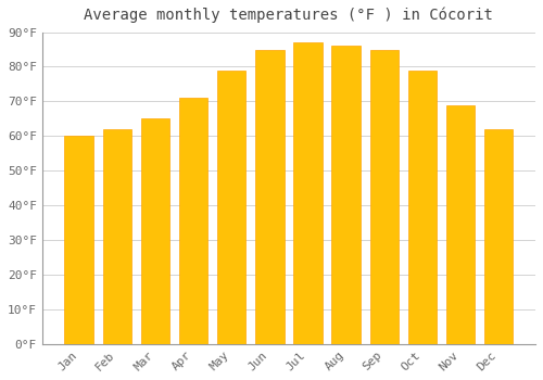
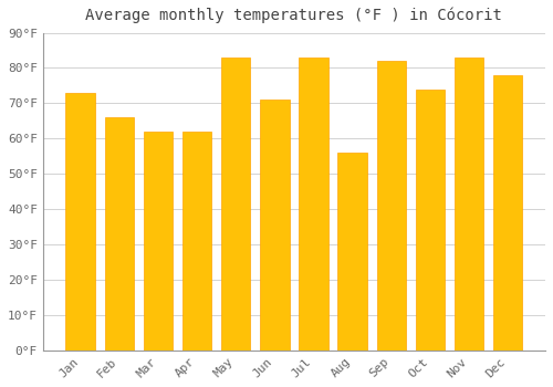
Jan: 60°F -> 73°F
Feb: 62°F -> 66°F
Mar: 65°F -> 62°F
Apr: 71°F -> 62°F
May: 79°F -> 83°F
Jun: 85°F -> 71°F
Jul: 87°F -> 83°F
Aug: 86°F -> 56°F
Sep: 85°F -> 82°F
Oct: 79°F -> 74°F
Nov: 69°F -> 83°F
Dec: 62°F -> 78°F
